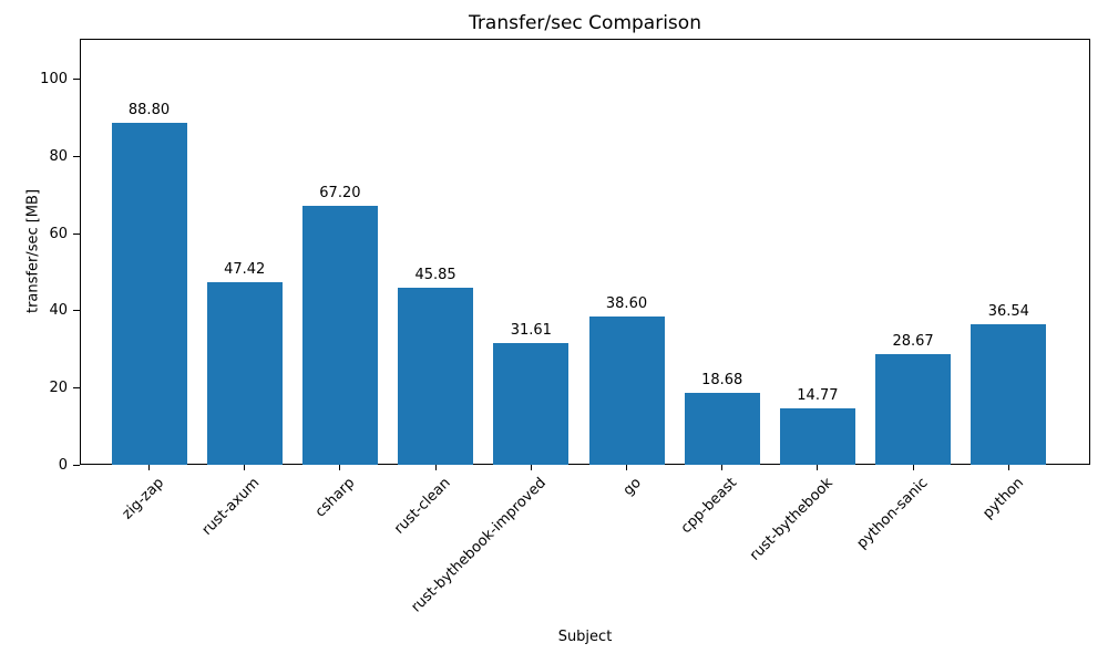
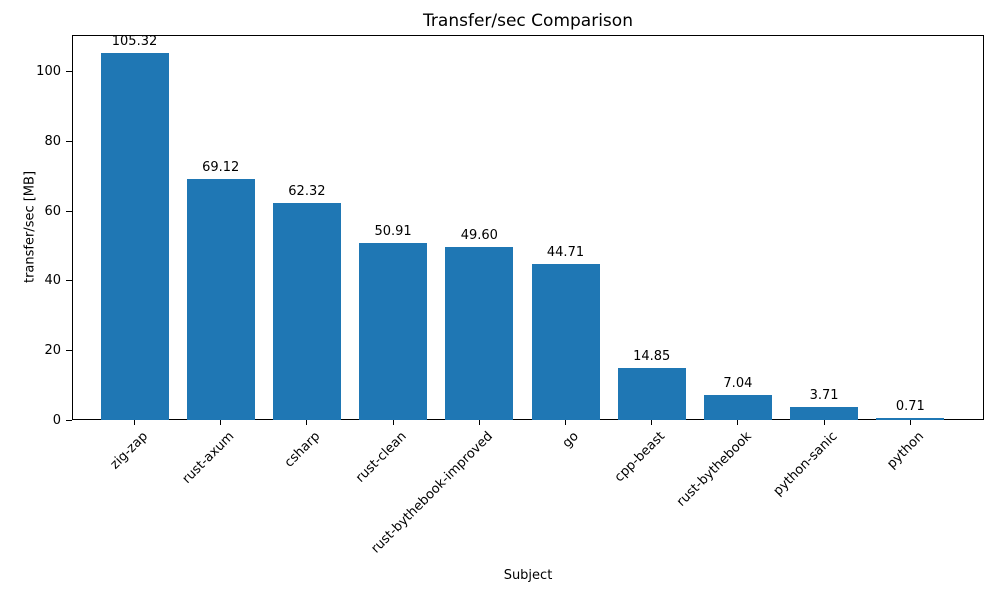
zig-zap: 88.80 -> 105.32
rust-axum: 47.42 -> 69.12
csharp: 67.20 -> 62.32
rust-clean: 45.85 -> 50.91
rust-bythebook-improved: 31.61 -> 49.60
go: 38.60 -> 44.71
cpp-beast: 18.68 -> 14.85
rust-bythebook: 14.77 -> 7.04
python-sanic: 28.67 -> 3.71
python: 36.54 -> 0.71
